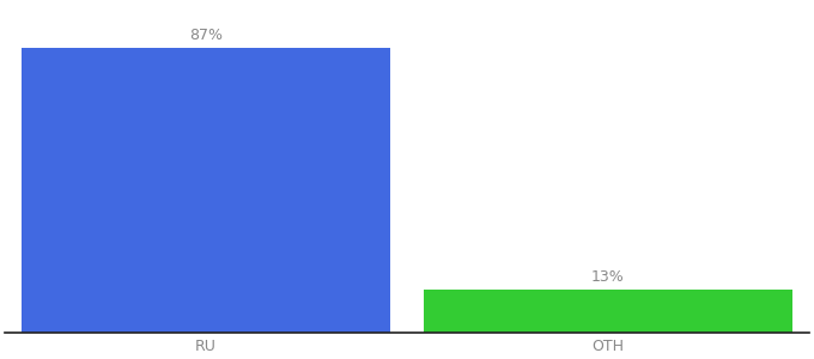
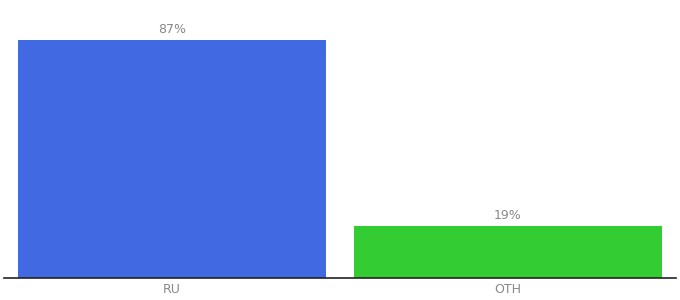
OTH: 13% -> 19%
